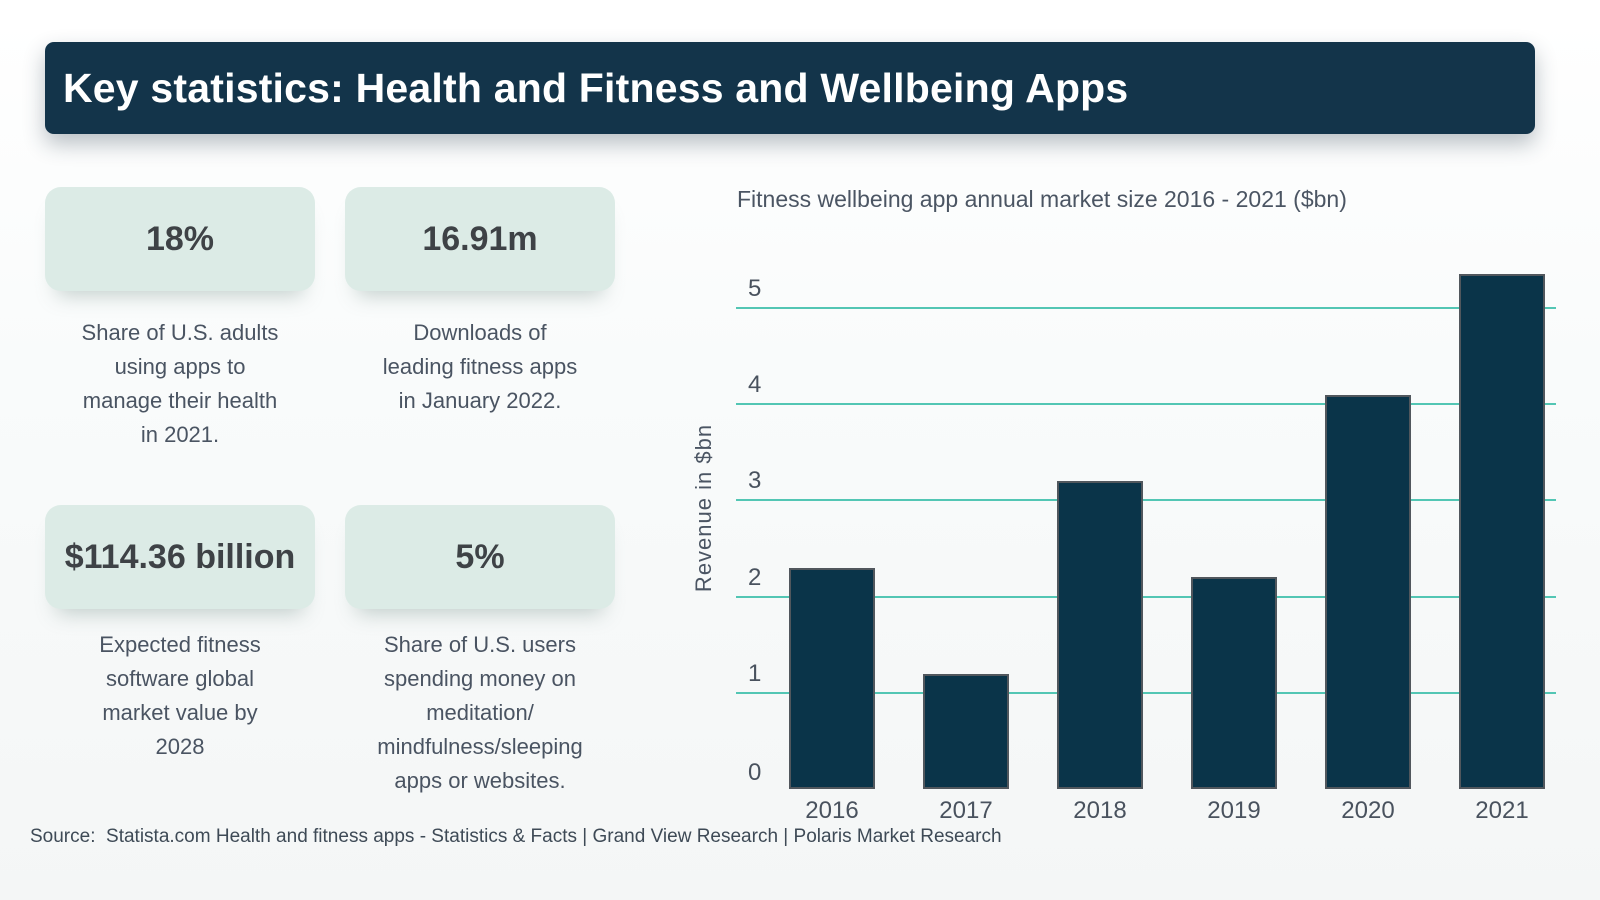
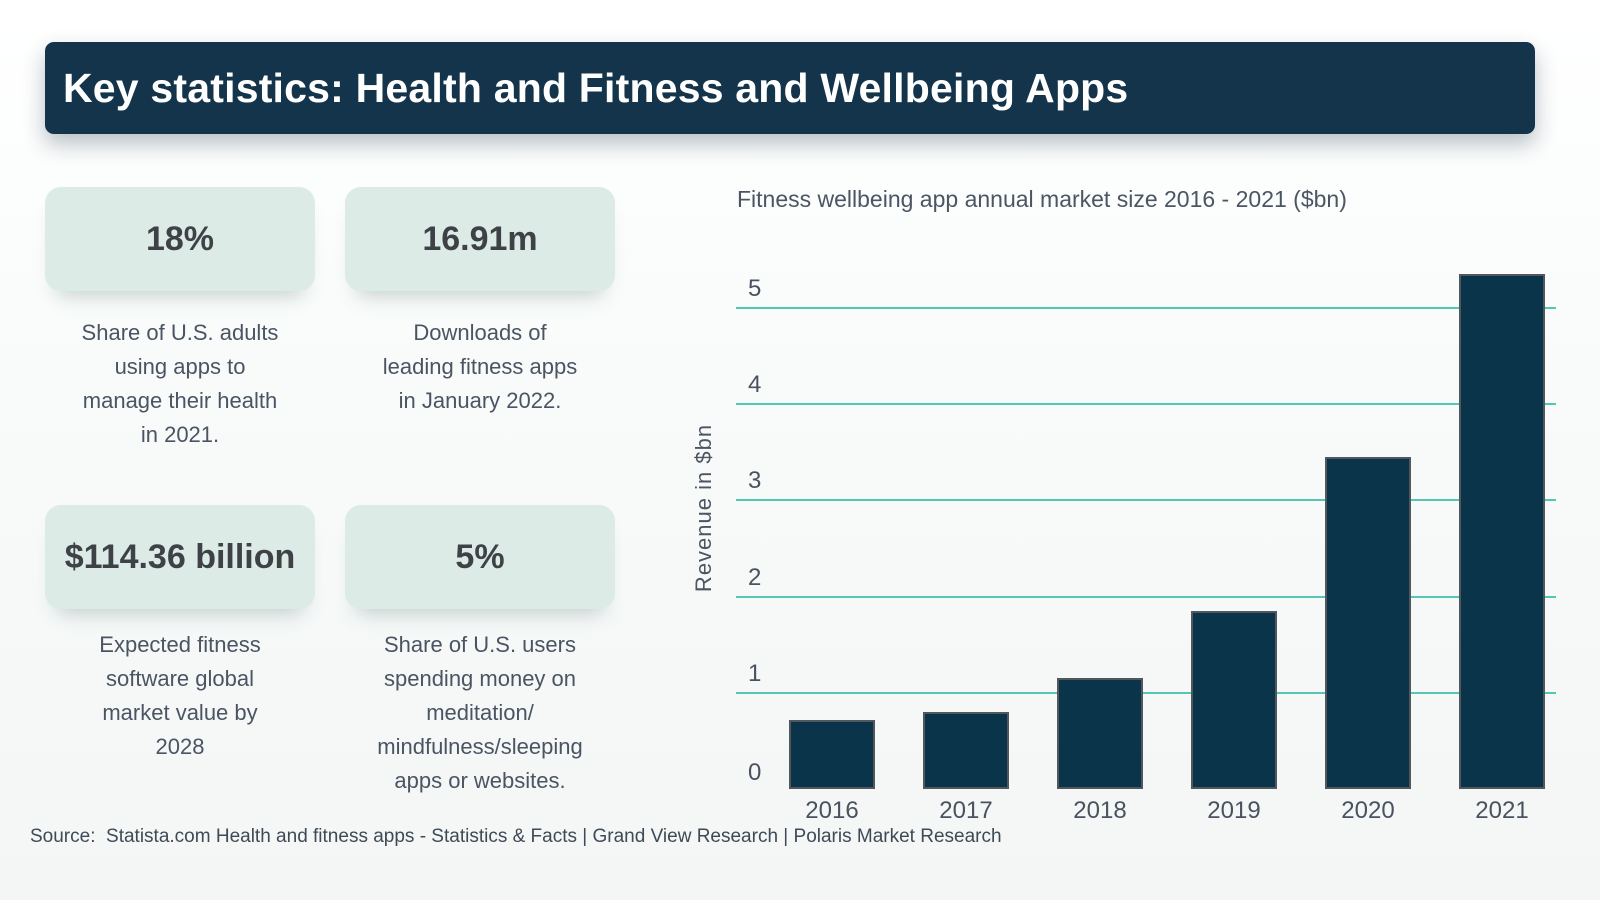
2016: 2.3 -> 0.7
2017: 1.2 -> 0.8
2018: 3.2 -> 1.1
2019: 2.2 -> 1.9
2020: 4.1 -> 3.5
